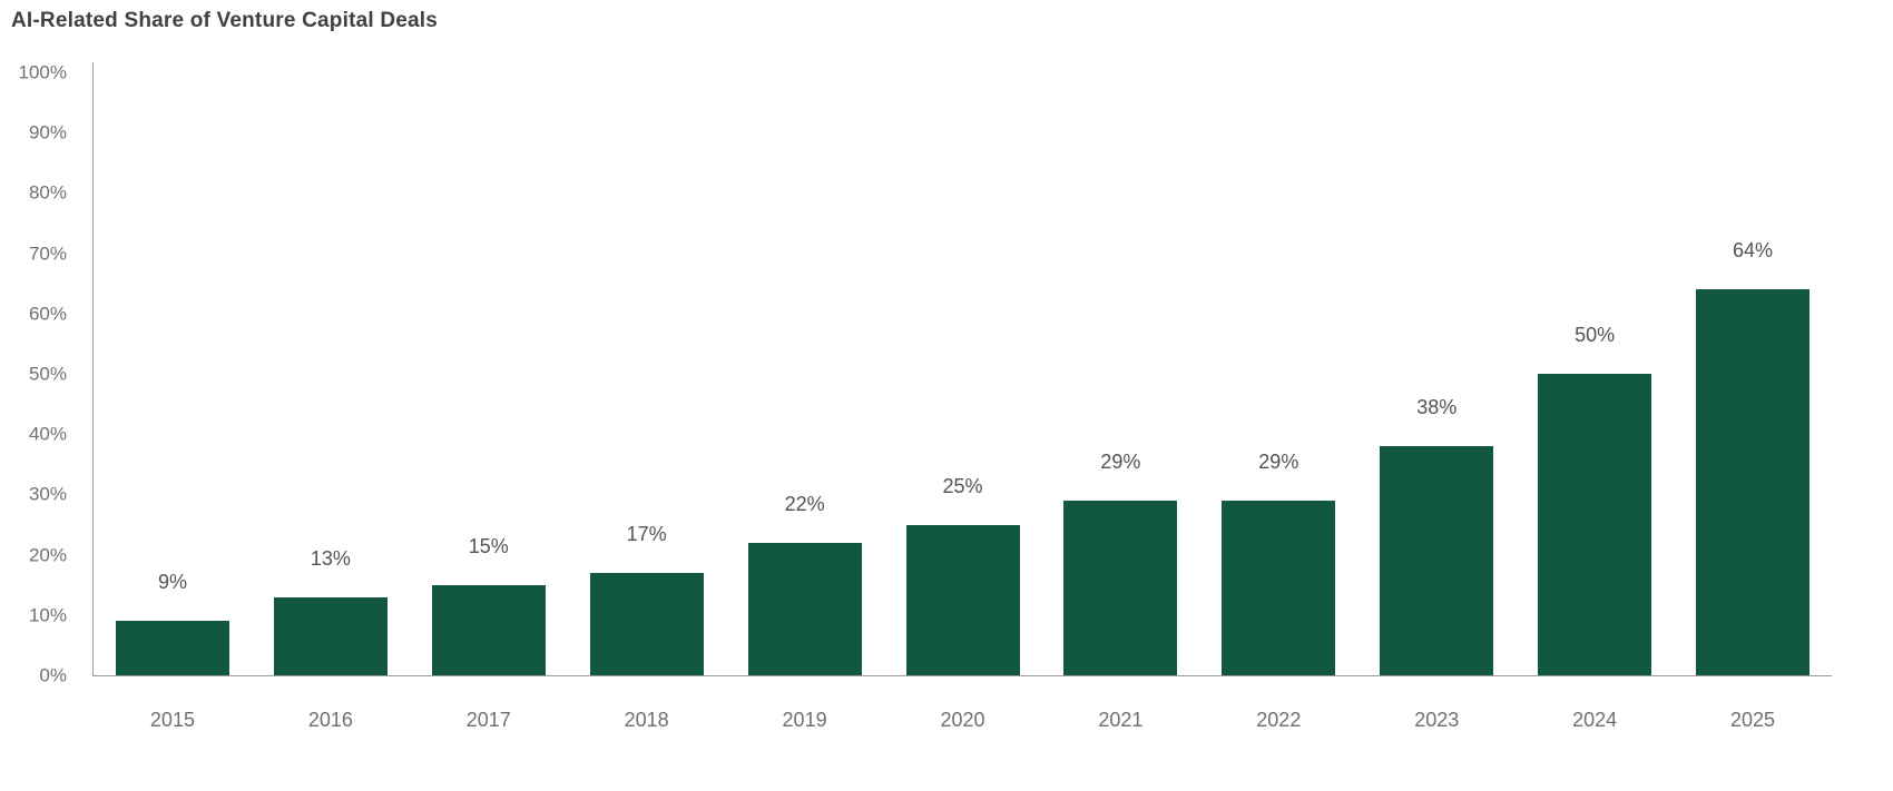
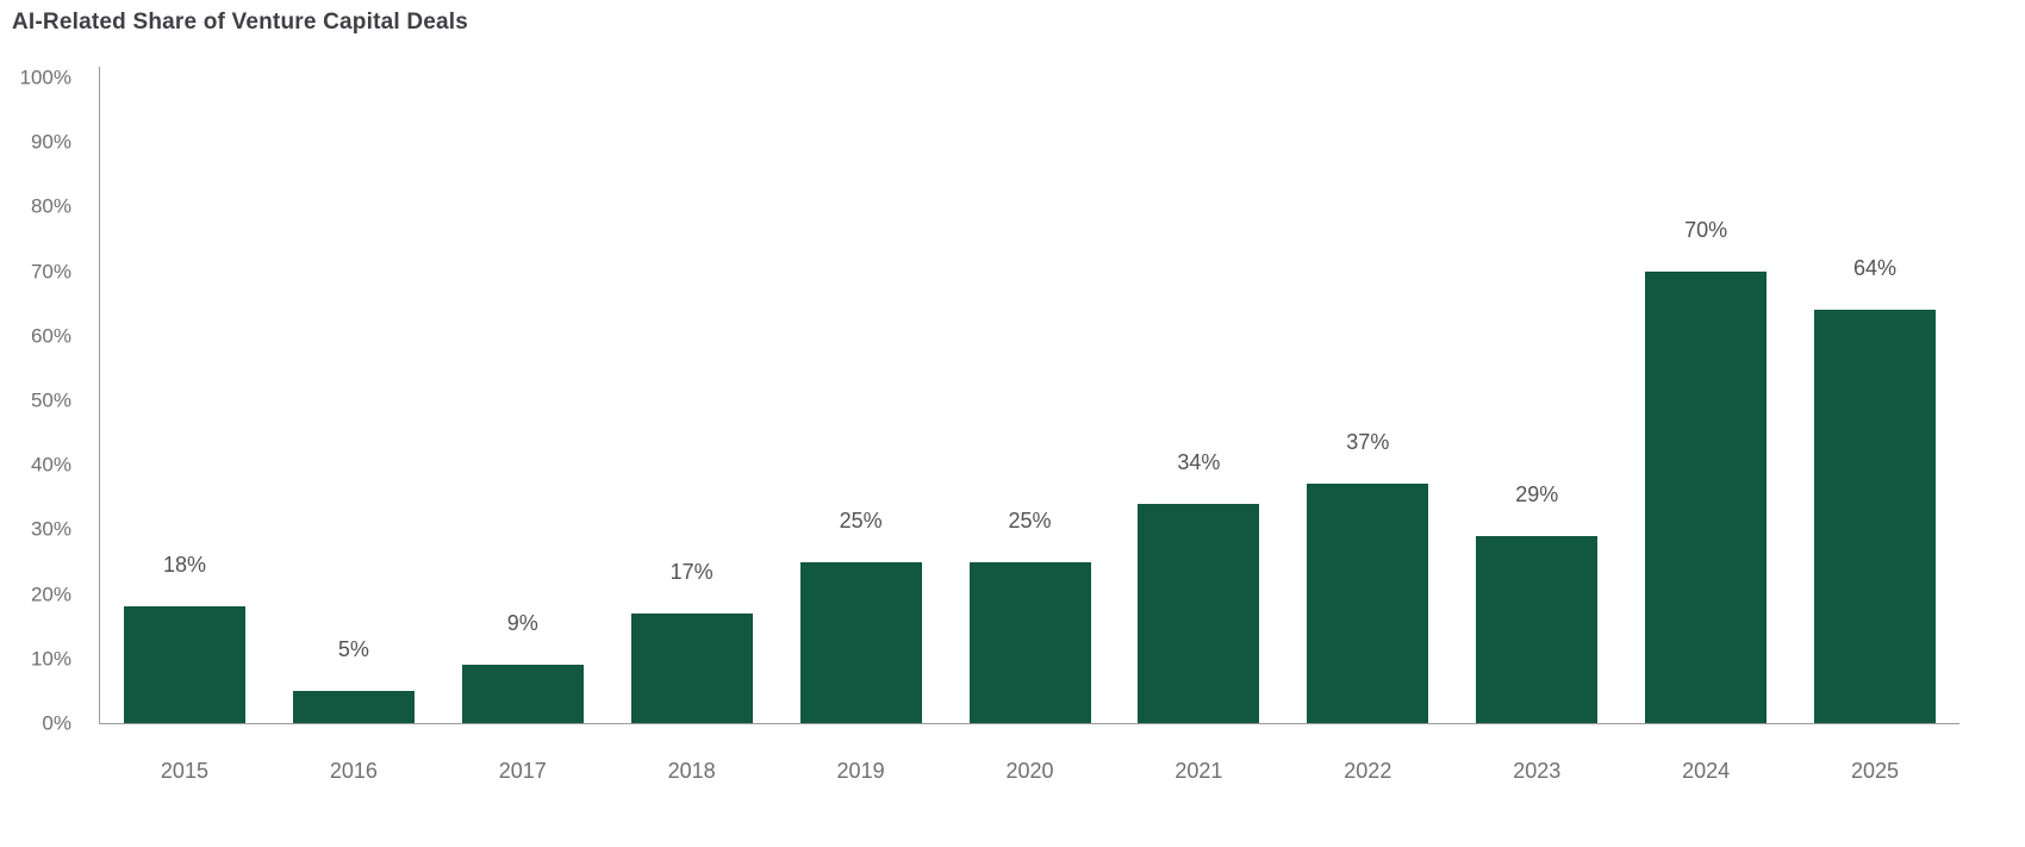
2015: 9% -> 18%
2016: 13% -> 5%
2017: 15% -> 9%
2019: 22% -> 25%
2021: 29% -> 34%
2022: 29% -> 37%
2023: 38% -> 29%
2024: 50% -> 70%
